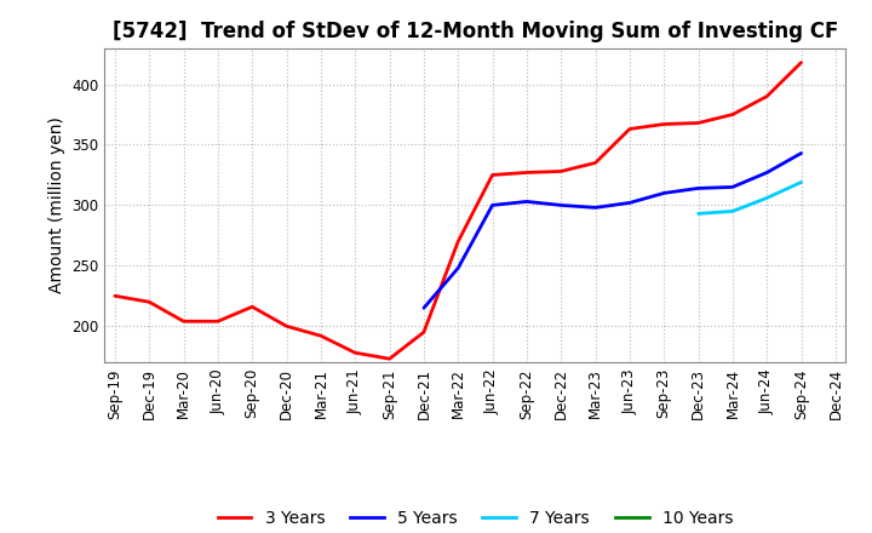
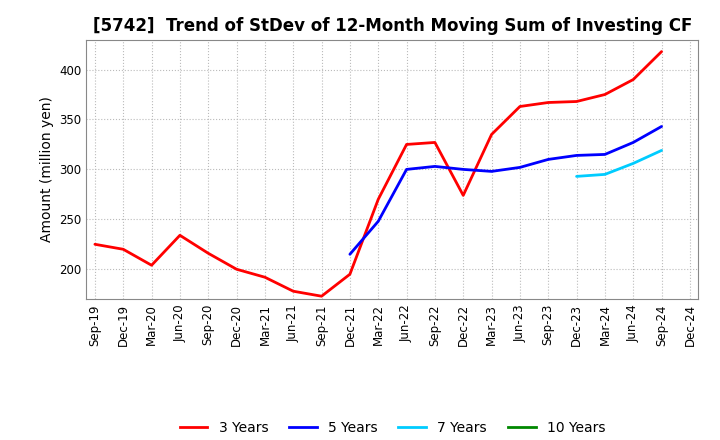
3 Years/Jun-20: 204 -> 234
3 Years/Dec-22: 328 -> 274
